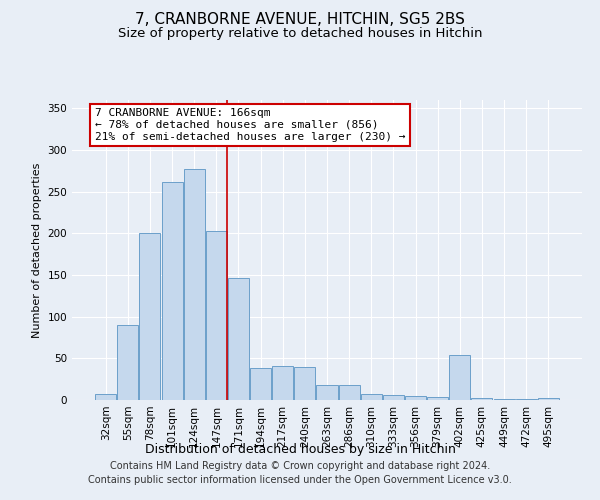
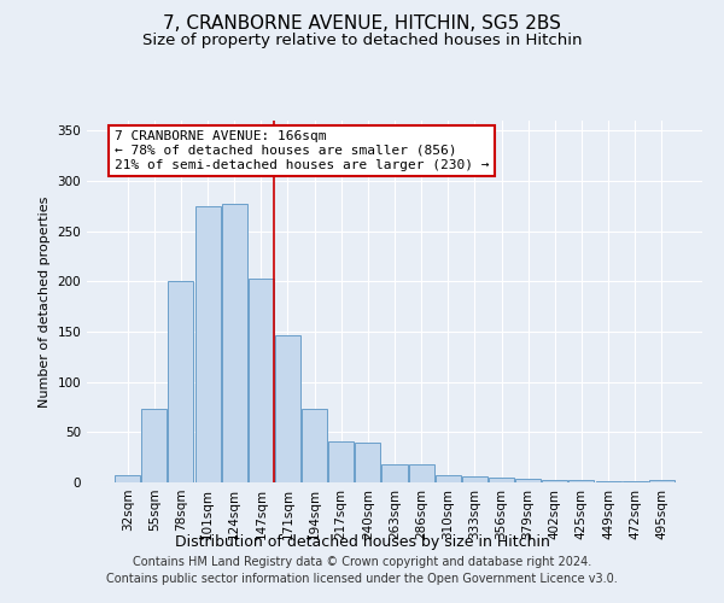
55sqm: 90 -> 73
101sqm: 262 -> 275
194sqm: 38 -> 73
402sqm: 54 -> 3
